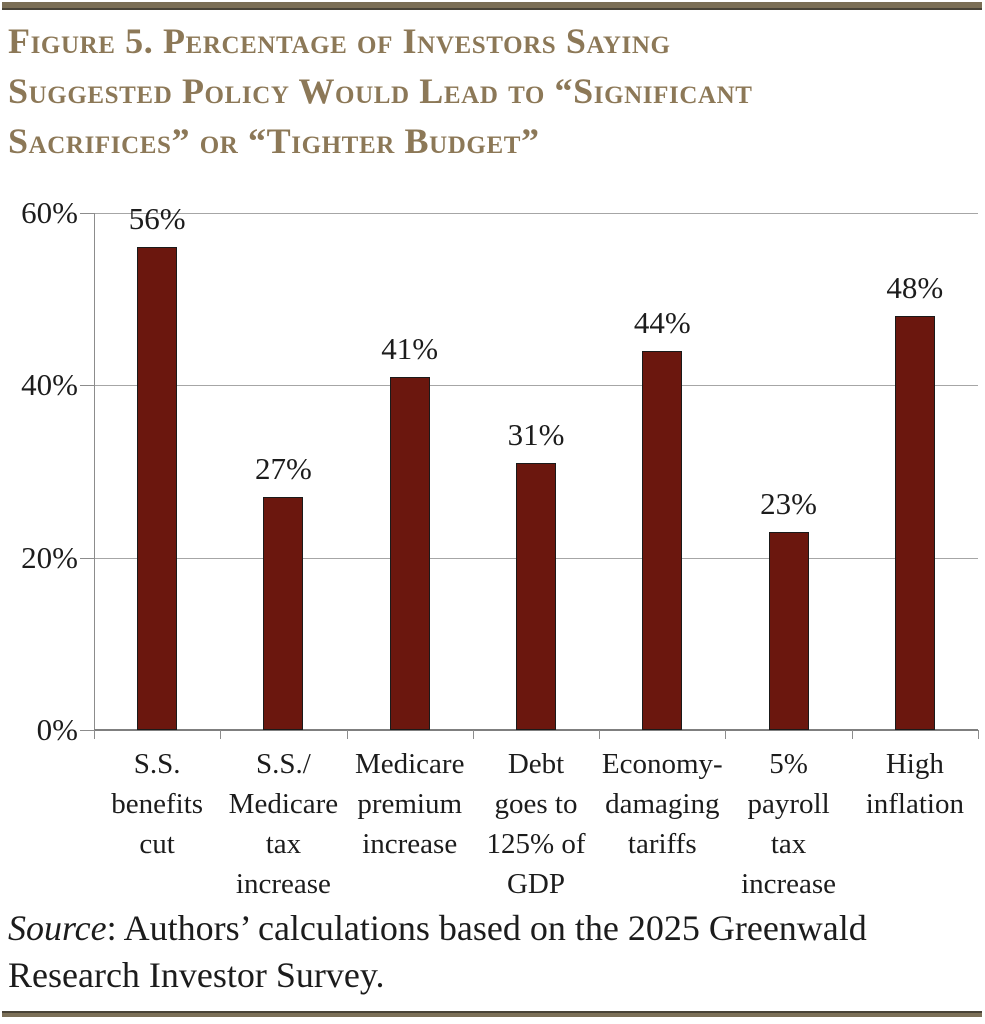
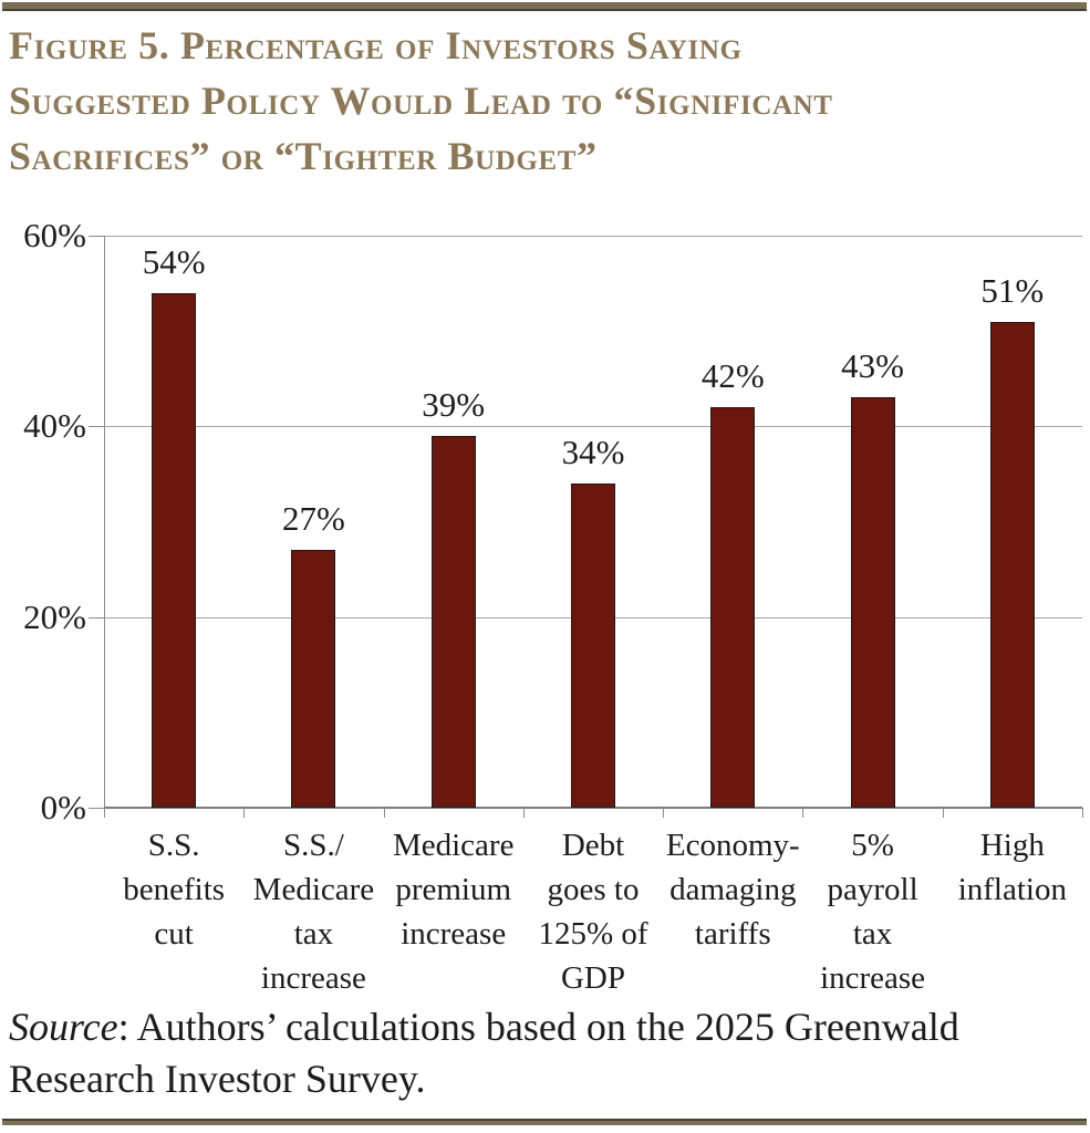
S.S. benefits cut: 56% -> 54%
Medicare premium increase: 41% -> 39%
Debt goes to 125% of GDP: 31% -> 34%
Economy- damaging tariffs: 44% -> 42%
5% payroll tax increase: 23% -> 43%
High inflation: 48% -> 51%
